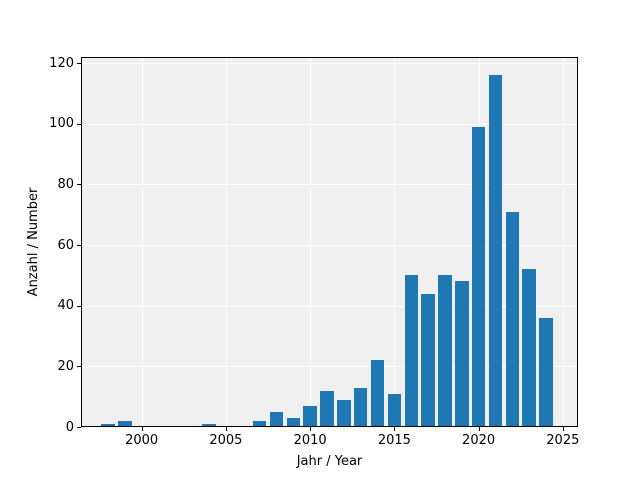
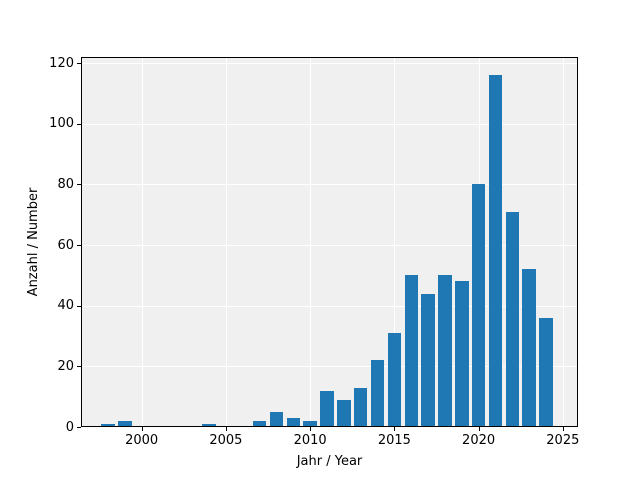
2010: 7 -> 2
2015: 11 -> 31
2020: 99 -> 80
